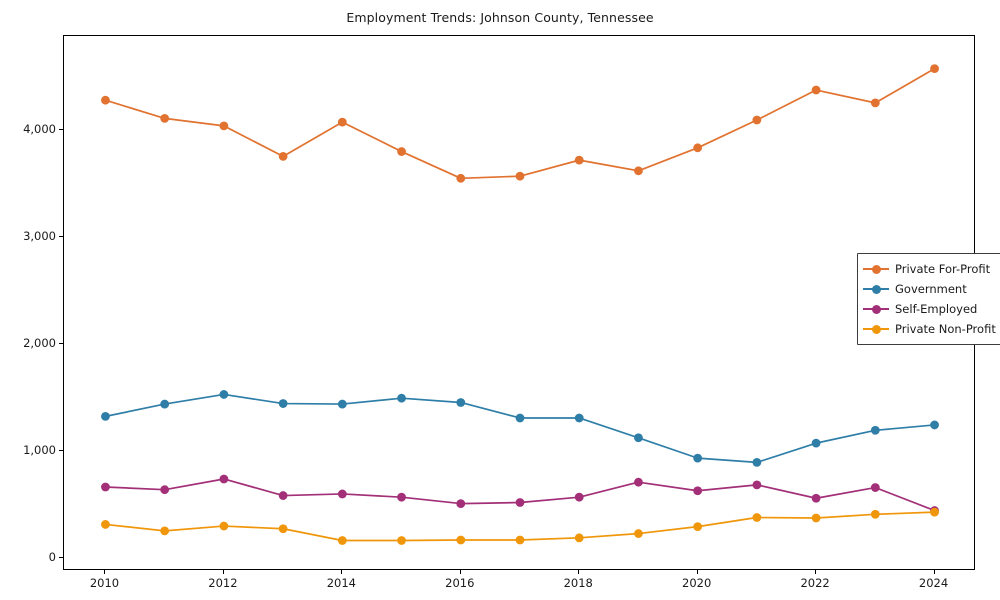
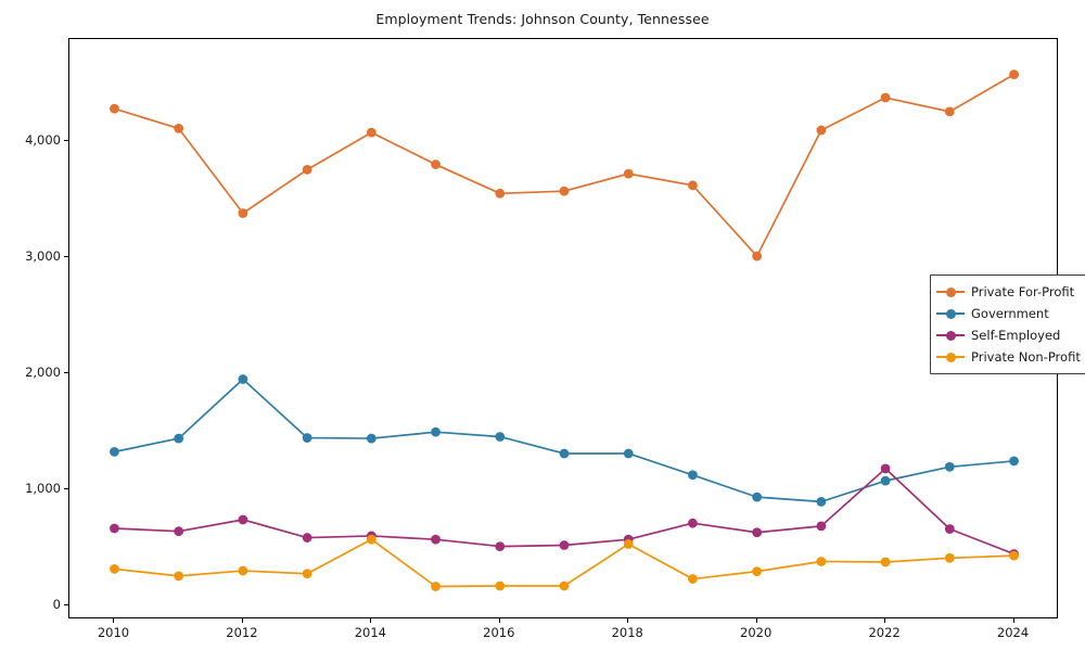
Private For-Profit/2012: 4040 -> 3380
Government/2012: 1530 -> 1950
Private Non-Profit/2014: 160 -> 570
Private Non-Profit/2018: 190 -> 530
Private For-Profit/2020: 3840 -> 3010
Self-Employed/2022: 560 -> 1180
